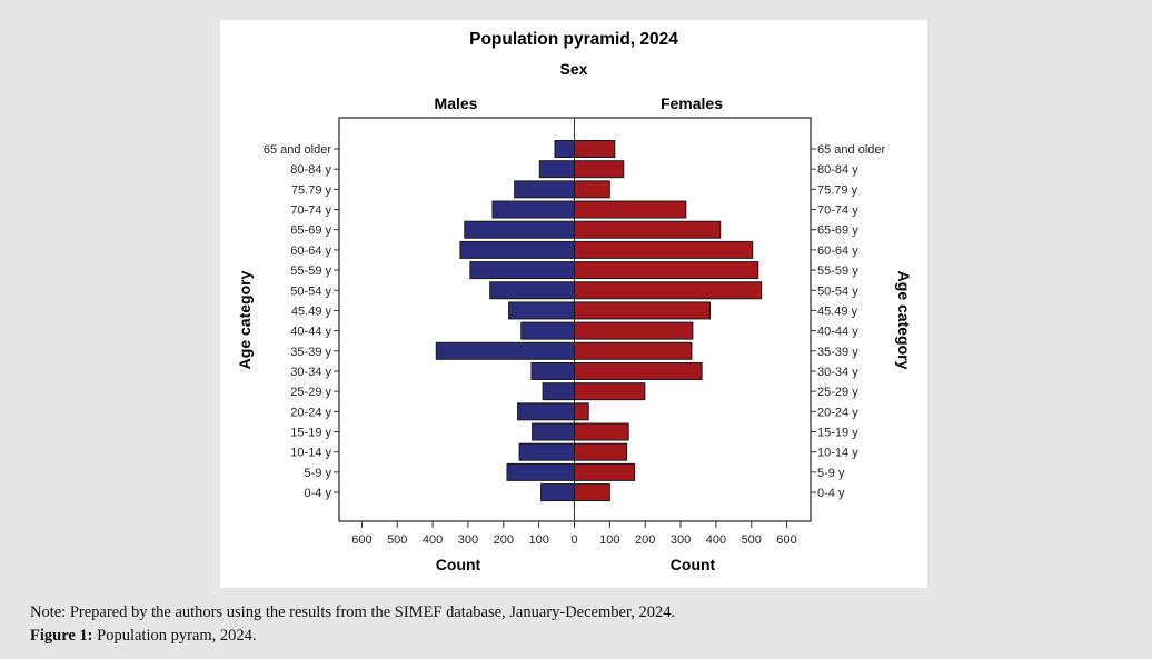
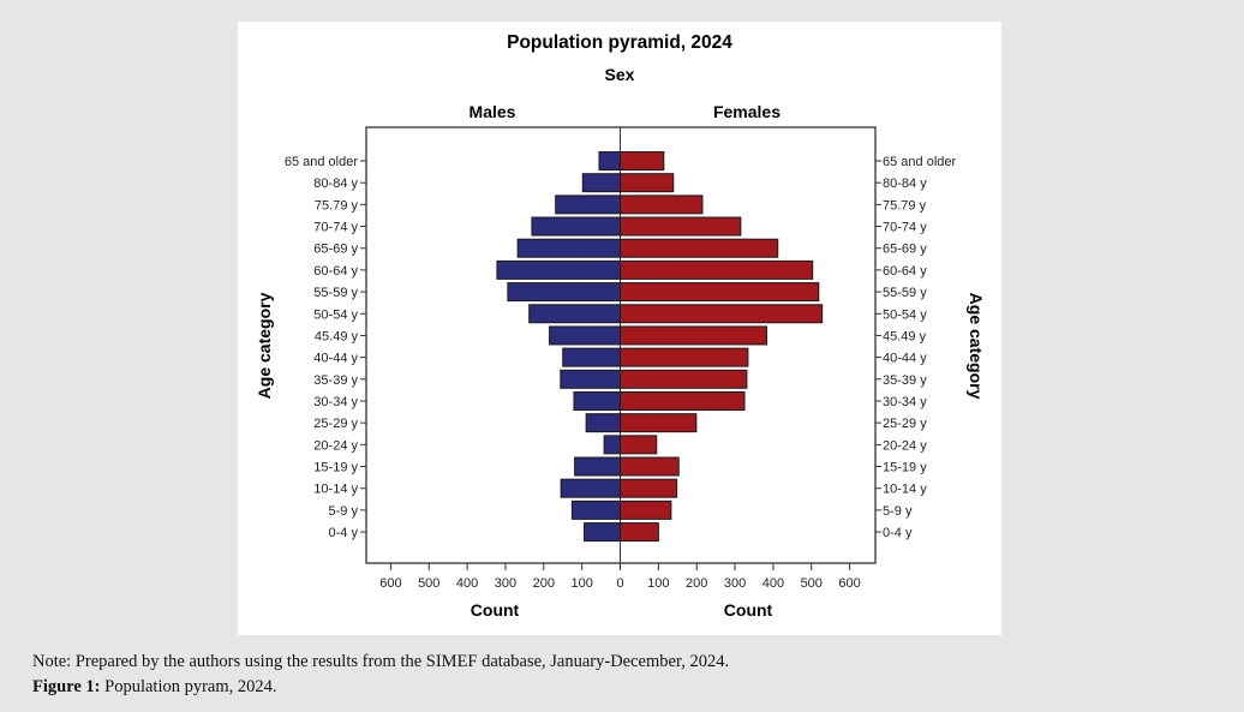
Females/75.79 y: 100 -> 220
Males/65-69 y: 310 -> 270
Males/35-39 y: 390 -> 160
Females/30-34 y: 360 -> 320
Males/20-24 y: 160 -> 40
Females/20-24 y: 40 -> 100
Males/5-9 y: 190 -> 130
Females/5-9 y: 170 -> 130
